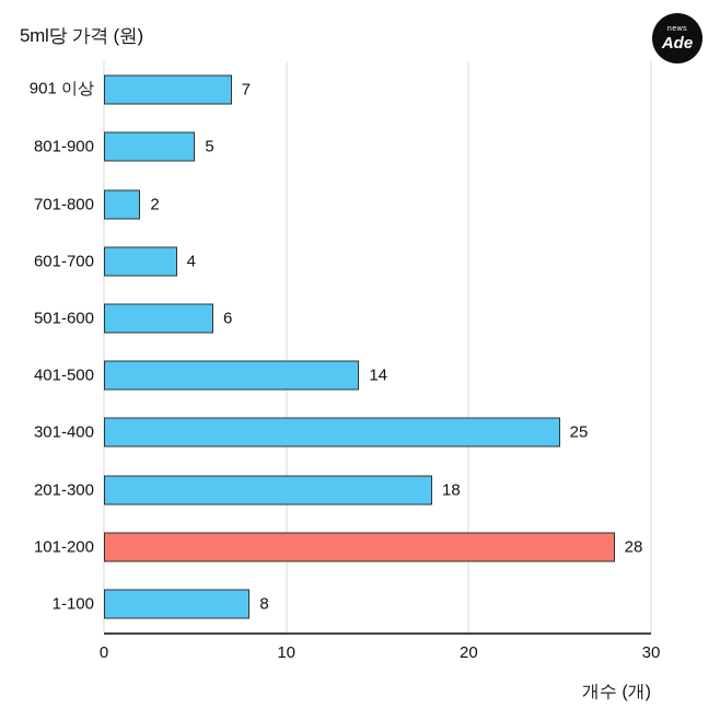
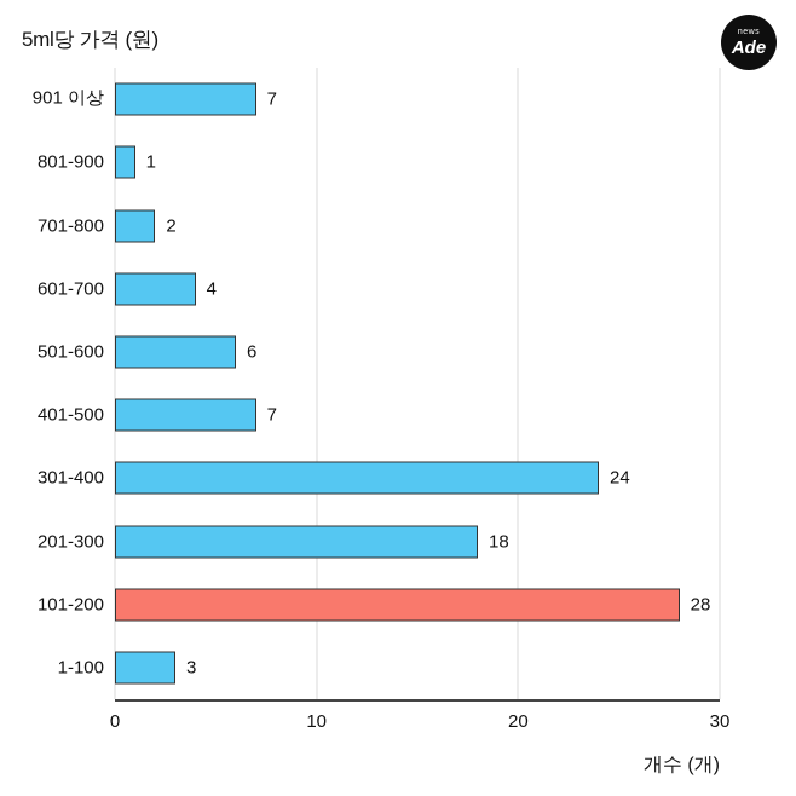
801-900: 5 -> 1
401-500: 14 -> 7
301-400: 25 -> 24
1-100: 8 -> 3
